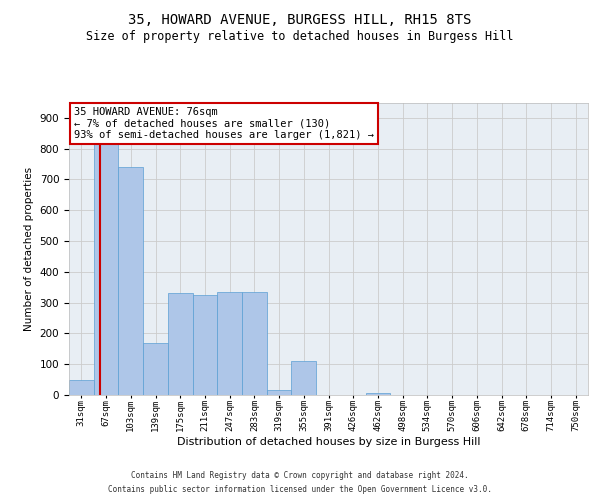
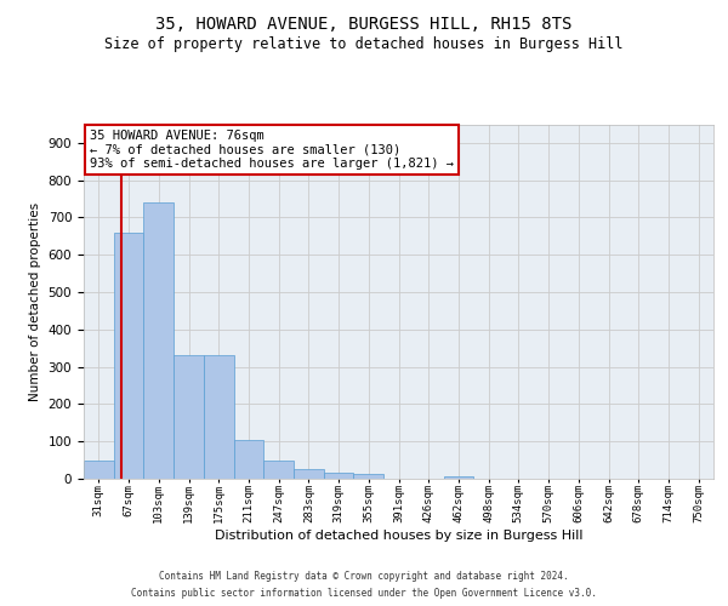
67sqm: 820 -> 660
139sqm: 170 -> 330
211sqm: 325 -> 105
247sqm: 335 -> 50
283sqm: 335 -> 25
355sqm: 110 -> 12
